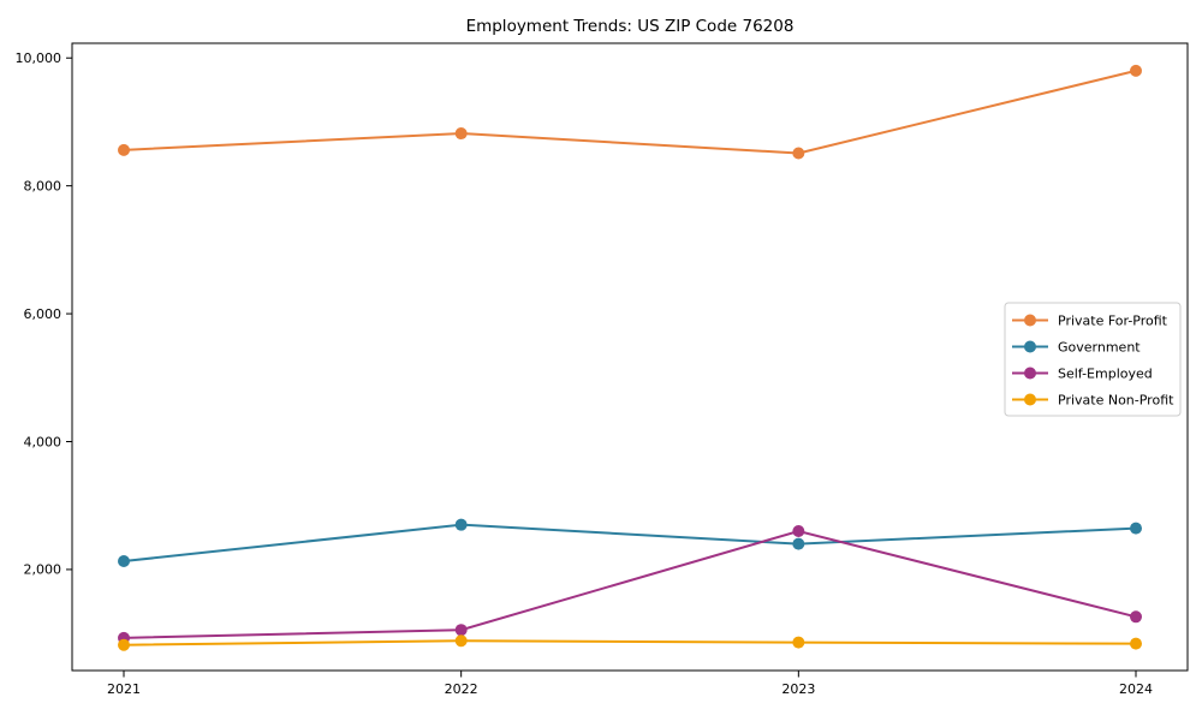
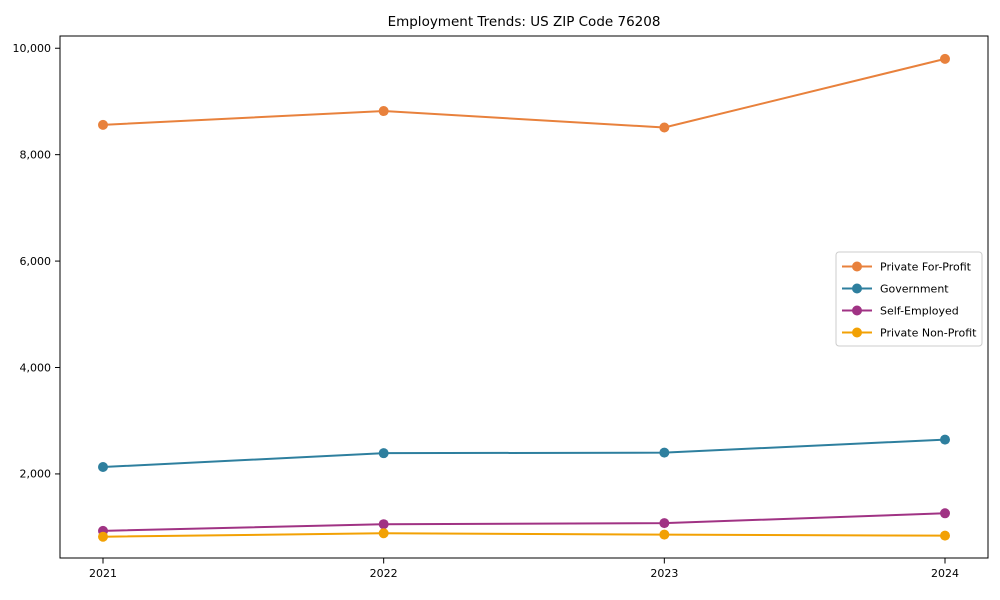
Government/2022: 2700 -> 2400
Self-Employed/2023: 2600 -> 1100
